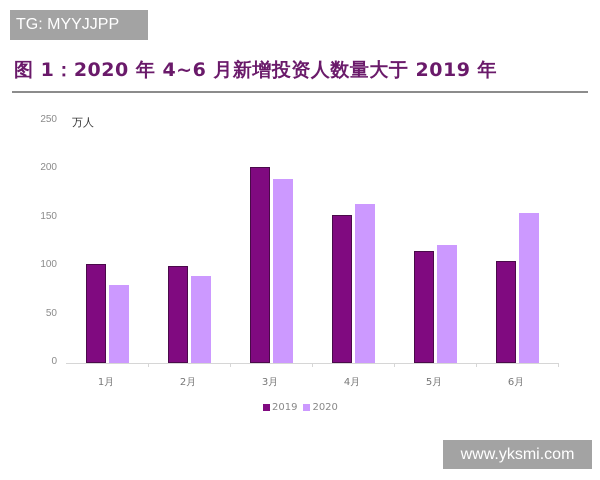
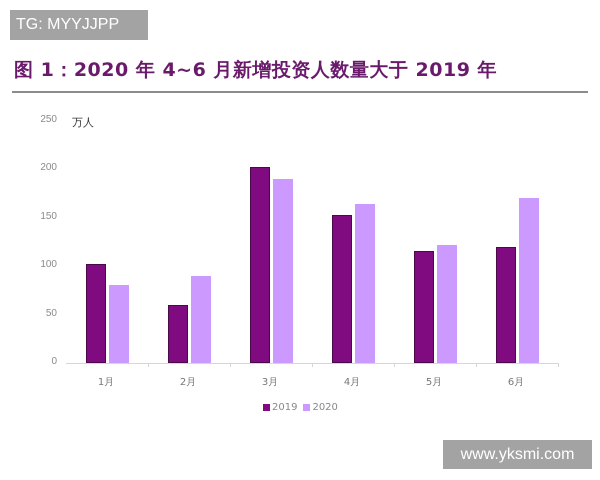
2019/2月: 100 -> 60
2019/6月: 100 -> 120
2020/6月: 160 -> 170
